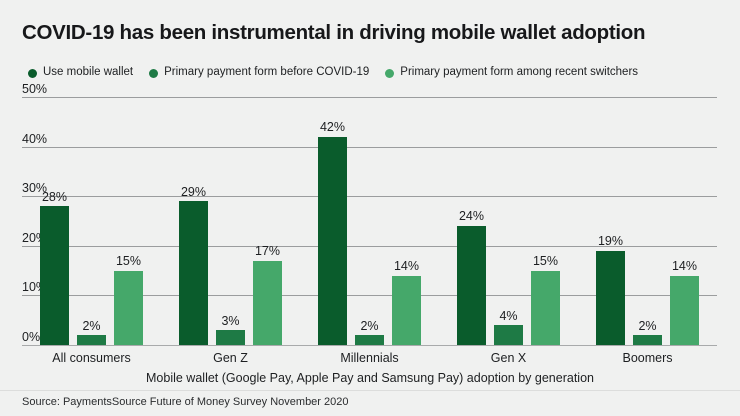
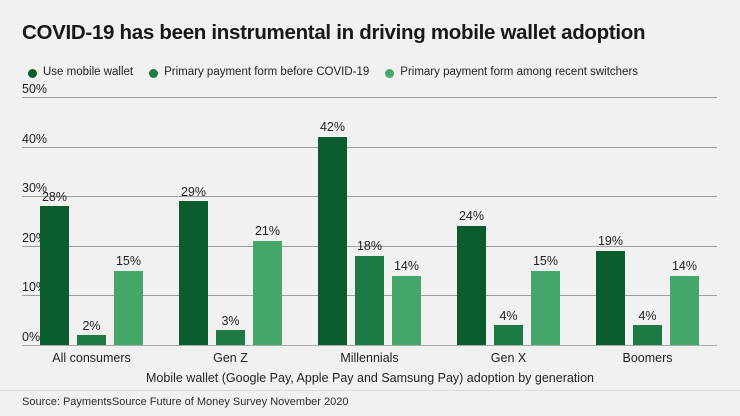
Primary payment form among recent switchers/Gen Z: 17% -> 21%
Primary payment form before COVID-19/Millennials: 2% -> 18%
Primary payment form before COVID-19/Boomers: 2% -> 4%
